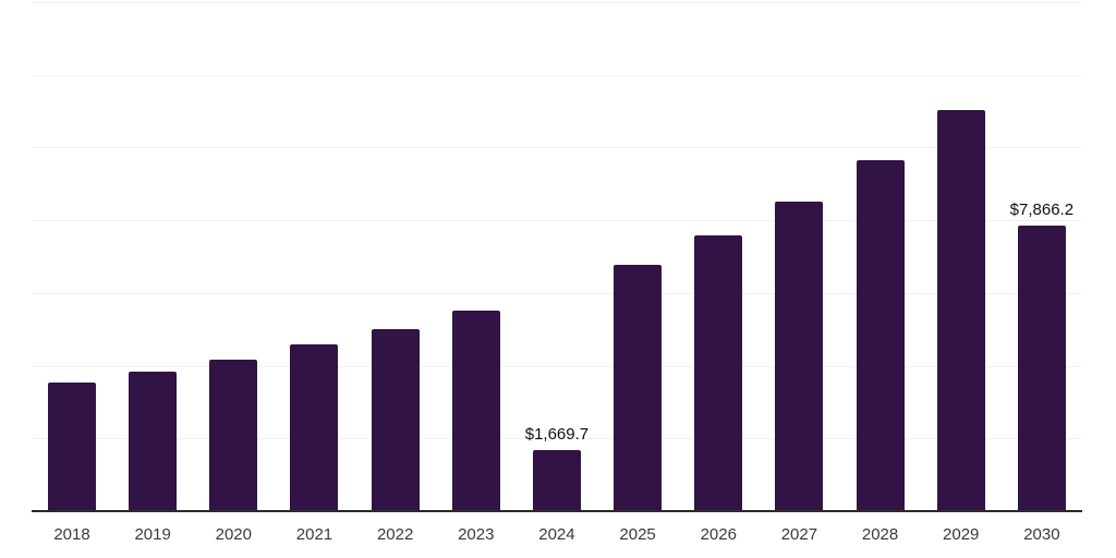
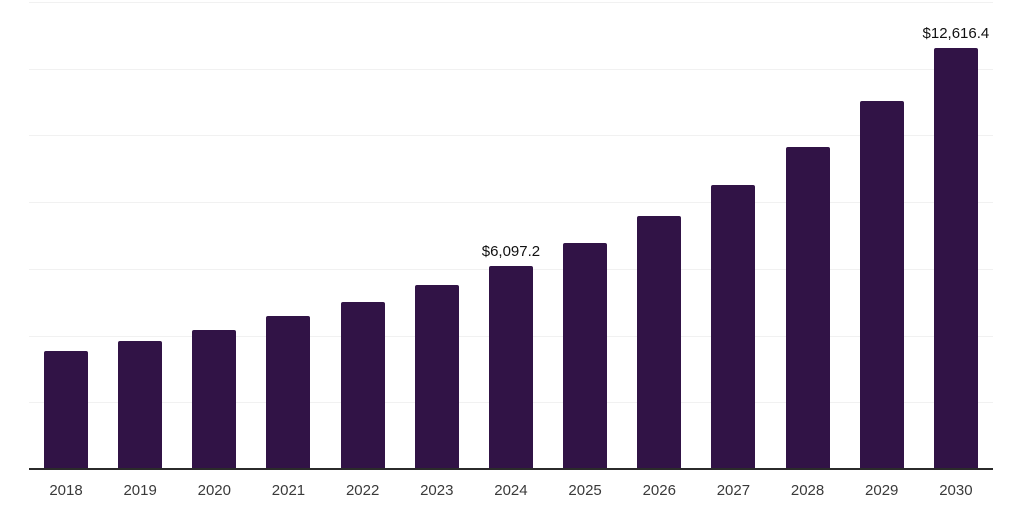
2024: $1,669.7 -> $6,097.2
2030: $7,866.2 -> $12,616.4
